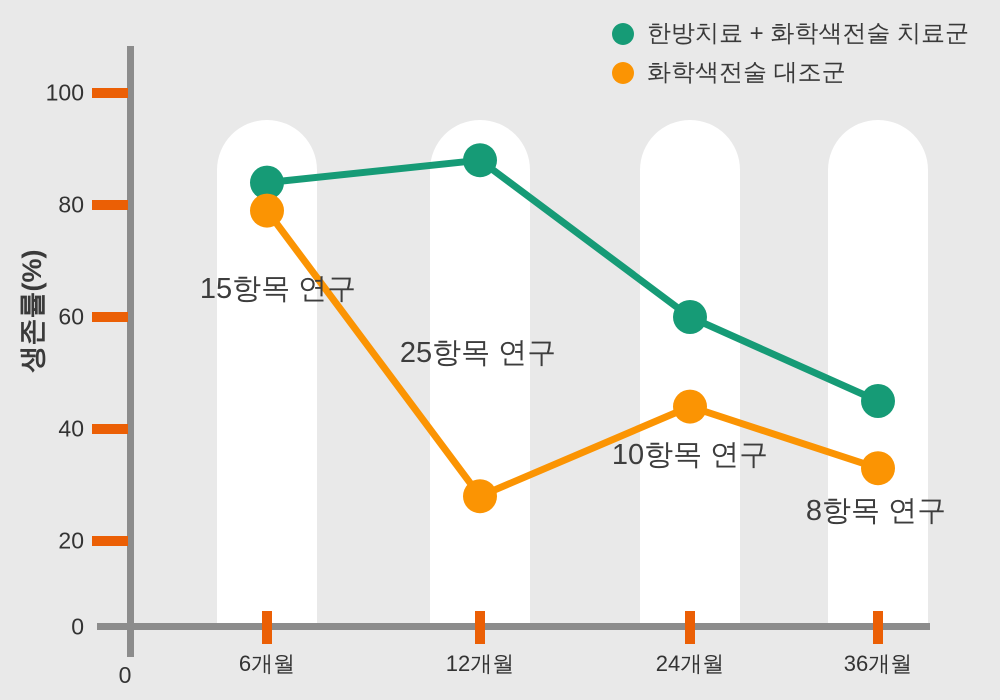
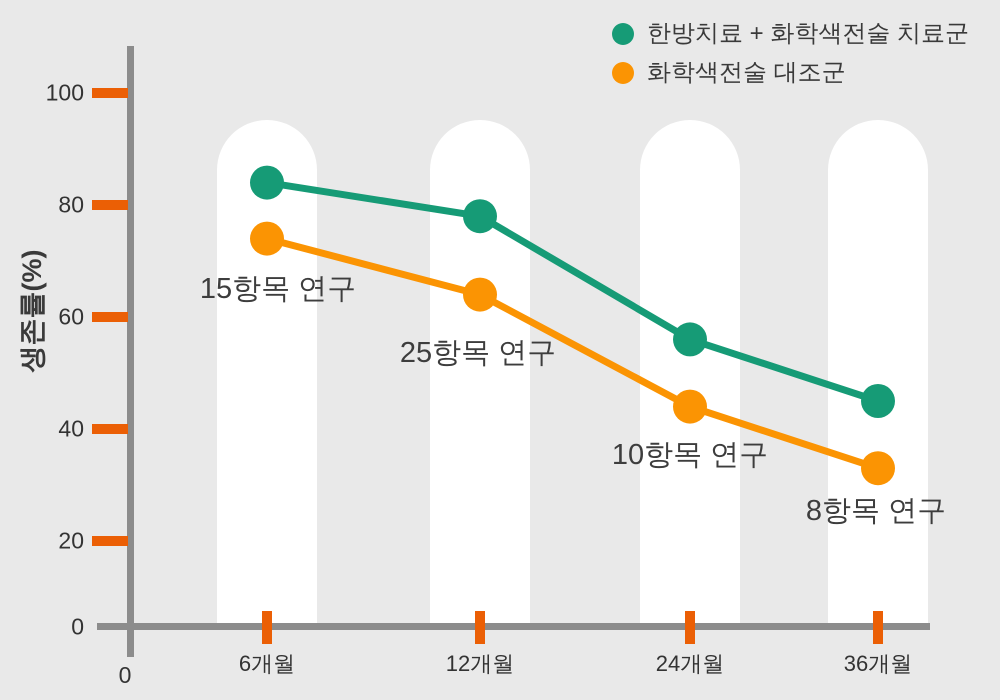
화학색전술 대조군/6개월: 79 -> 74
한방치료 + 화학색전술 치료군/12개월: 88 -> 78
화학색전술 대조군/12개월: 28 -> 64
한방치료 + 화학색전술 치료군/24개월: 60 -> 56
